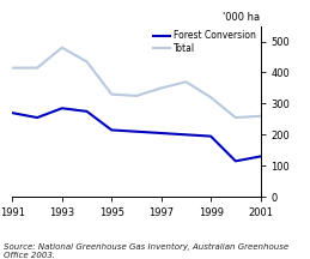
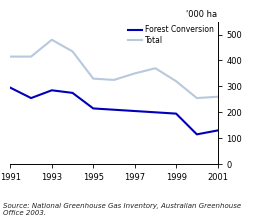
Forest Conversion/1991: 270 -> 295
